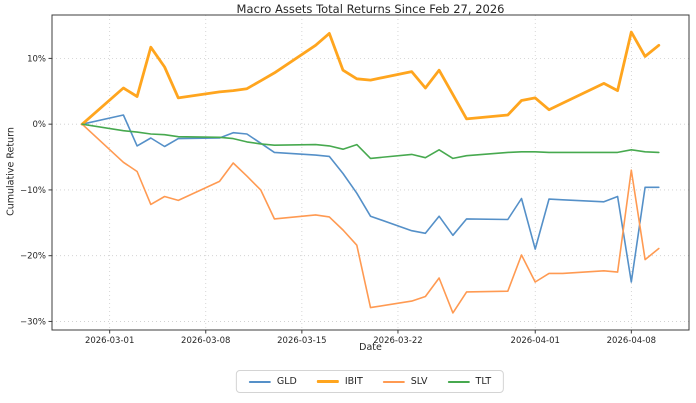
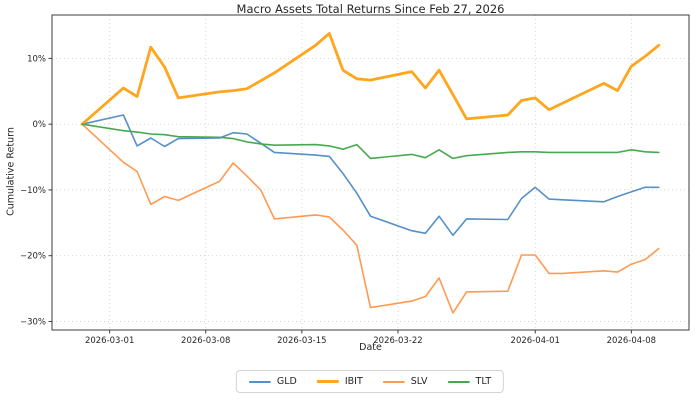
GLD/2026-04-01: -19% -> -10%
SLV/2026-04-01: -24% -> -20%
GLD/2026-04-08: -24% -> -10%
IBIT/2026-04-08: 14% -> 9%
SLV/2026-04-08: -7% -> -21%
